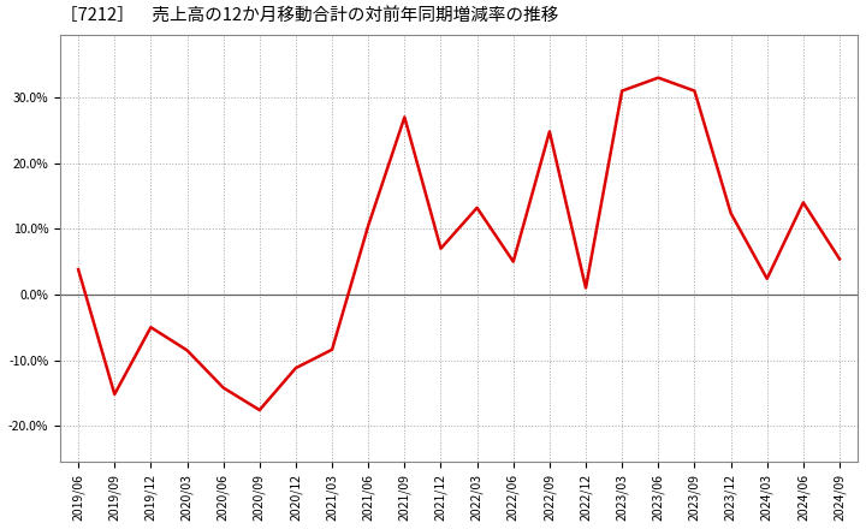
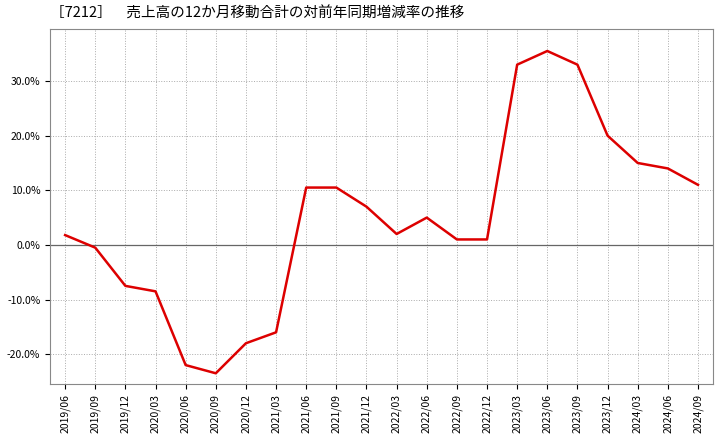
2019/06: 3.8% -> 1.8%
2019/09: -15.2% -> -0.5%
2019/12: -5.0% -> -7.5%
2020/06: -14.2% -> -22.0%
2020/09: -17.6% -> -23.5%
2020/12: -11.2% -> -18.0%
2021/03: -8.4% -> -16.0%
2021/09: 27.0% -> 10.5%
2022/03: 13.2% -> 2.0%
2022/09: 24.8% -> 1.0%
2023/03: 31.0% -> 33.0%
2023/06: 33.0% -> 35.5%
2023/09: 31.0% -> 33.0%
2023/12: 12.4% -> 20.0%
2024/03: 2.4% -> 15.0%
2024/09: 5.4% -> 11.0%
